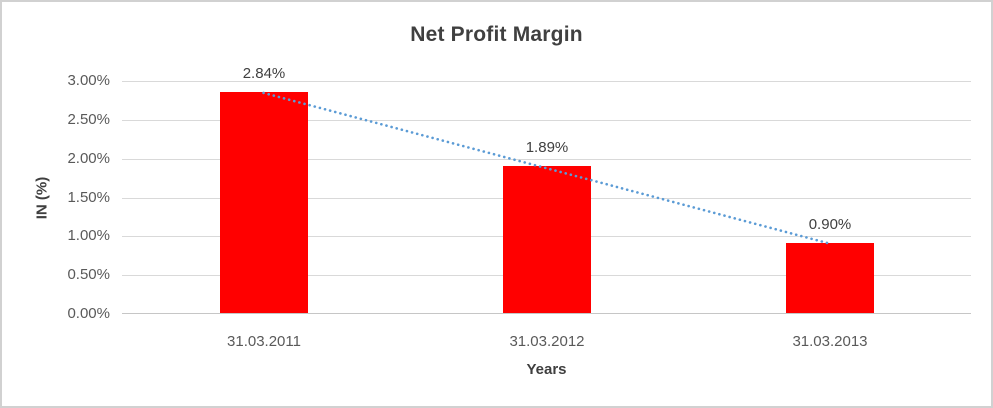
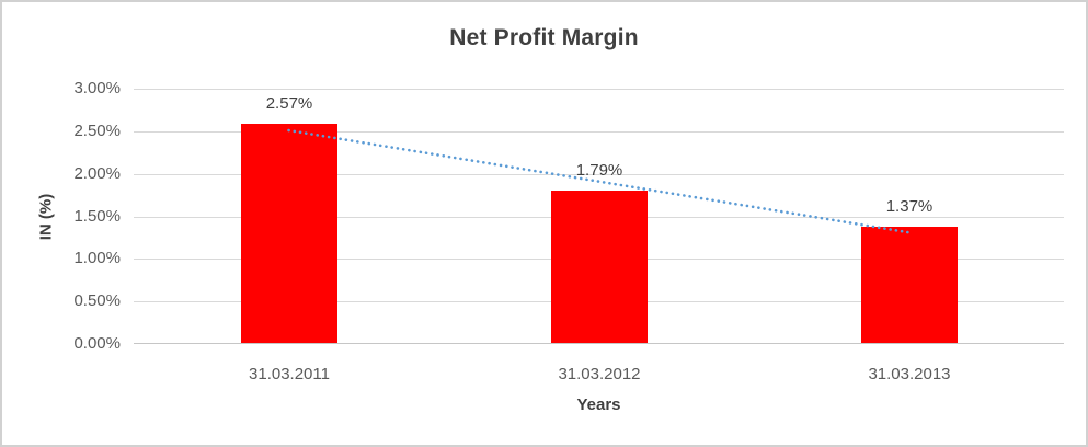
31.03.2011: 2.84% -> 2.57%
31.03.2012: 1.89% -> 1.79%
31.03.2013: 0.90% -> 1.37%
